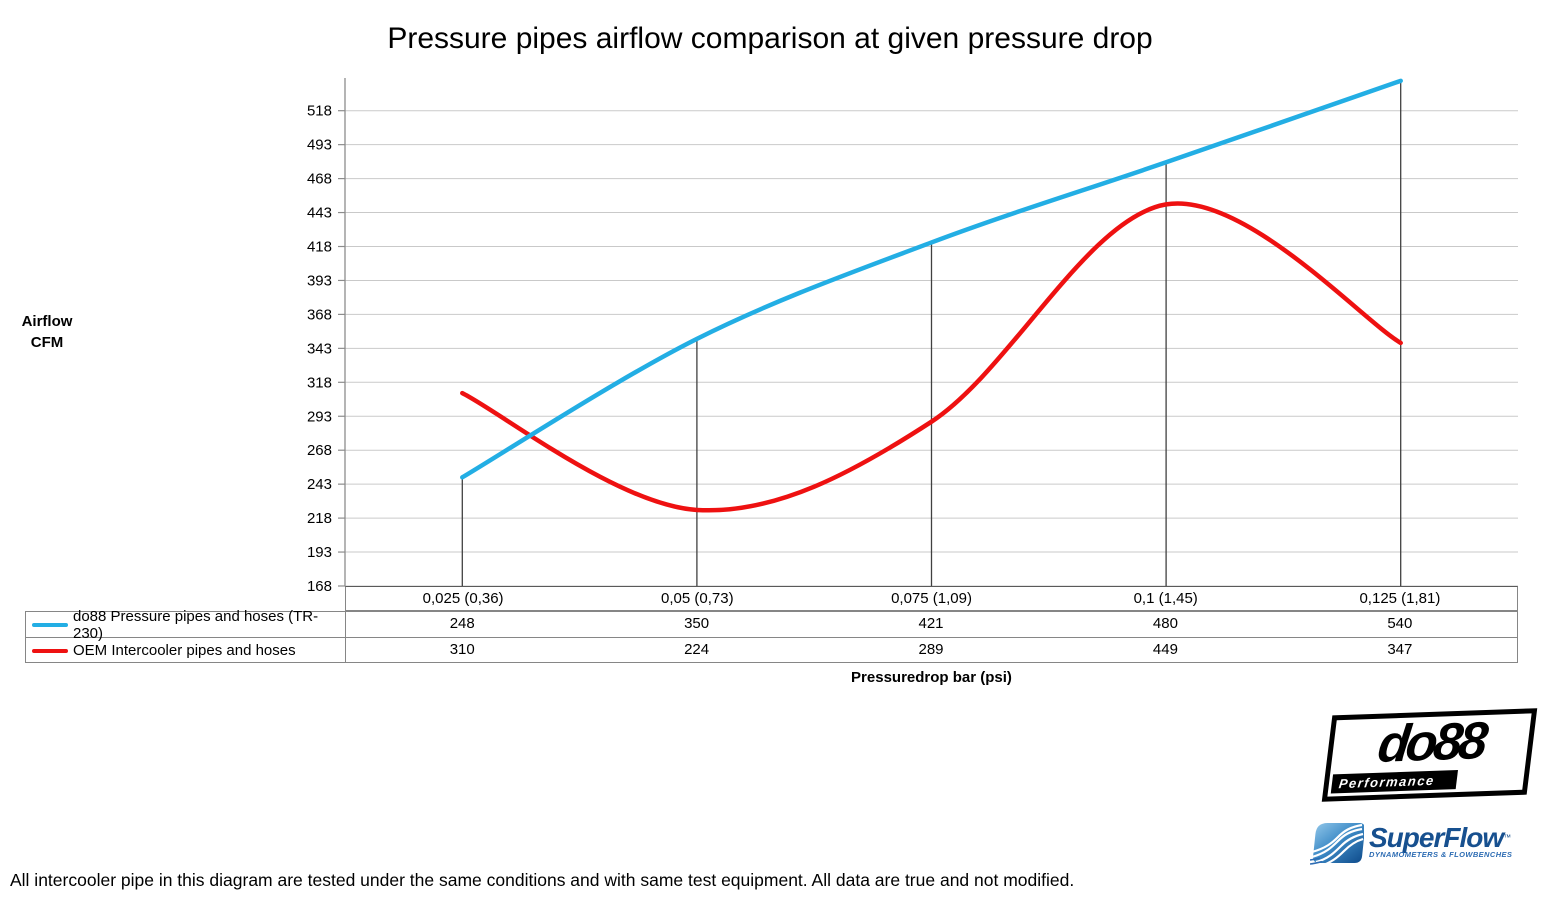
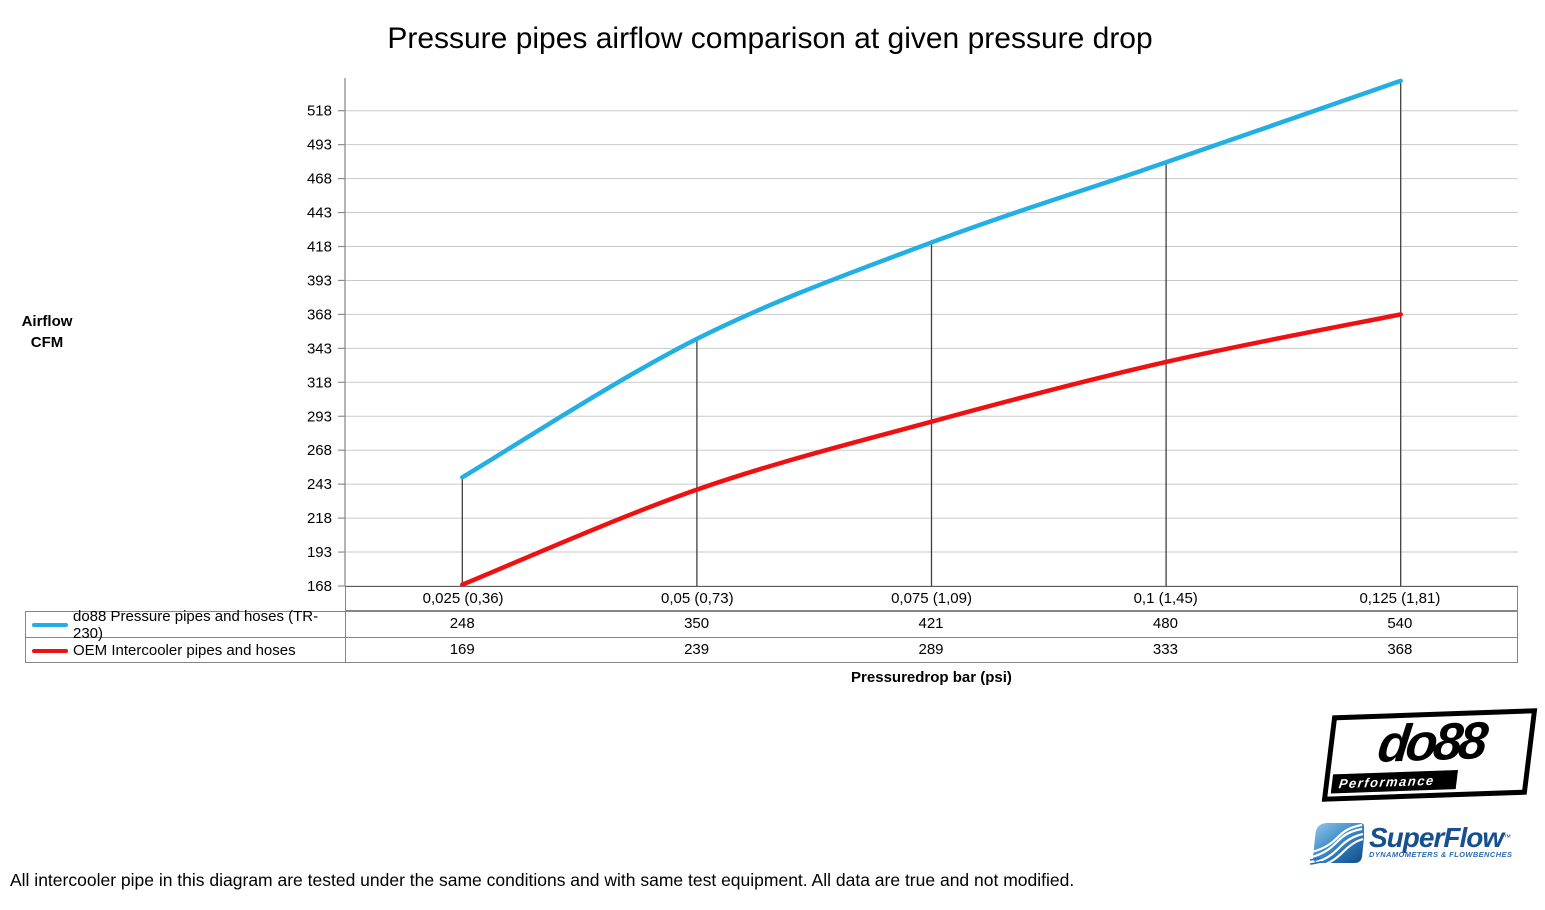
OEM Intercooler pipes and hoses/0,025 (0,36): 310 -> 169
OEM Intercooler pipes and hoses/0,05 (0,73): 224 -> 239
OEM Intercooler pipes and hoses/0,1 (1,45): 449 -> 333
OEM Intercooler pipes and hoses/0,125 (1,81): 347 -> 368
